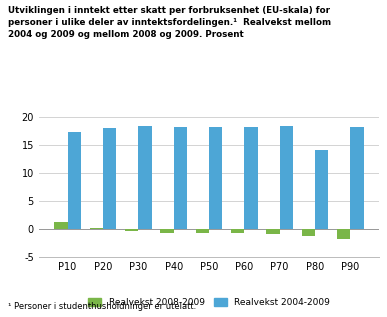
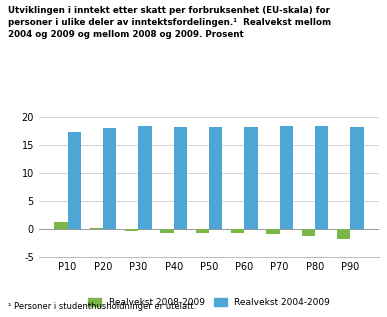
Realvekst 2004-2009/P80: 14.2 -> 18.5
